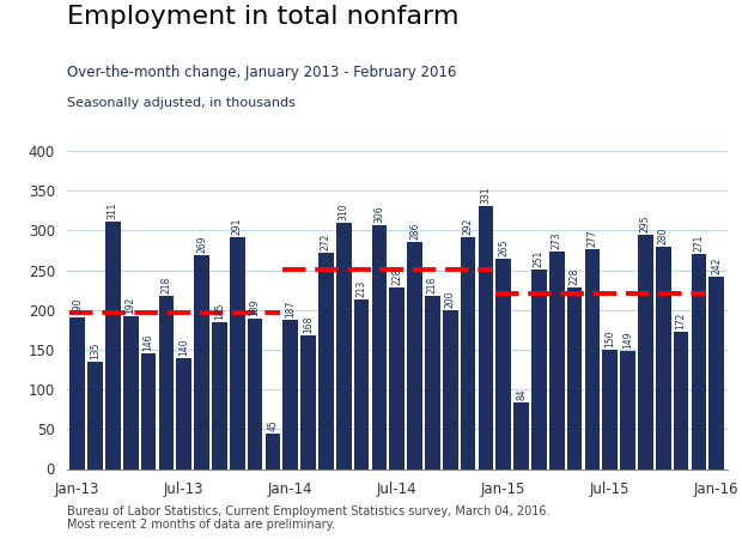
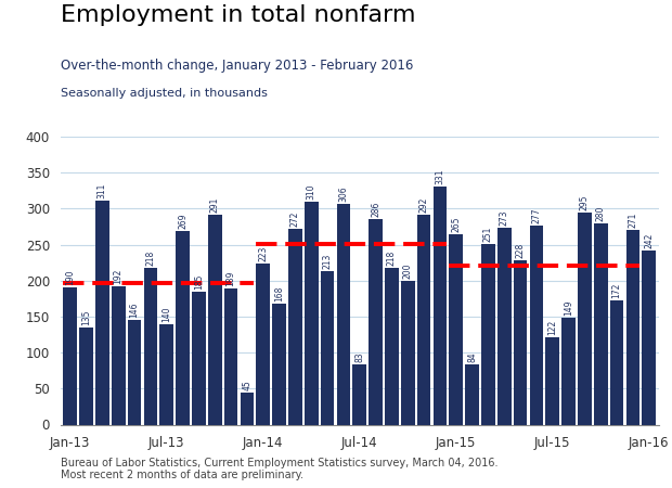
Jan-14: 187 -> 223
Jul-14: 228 -> 83
Jul-15: 150 -> 122
